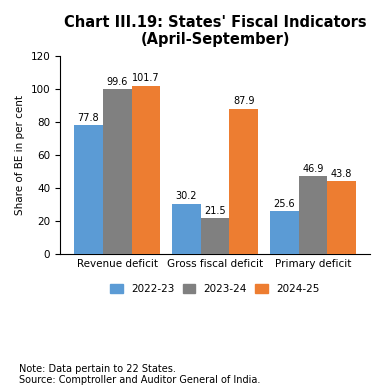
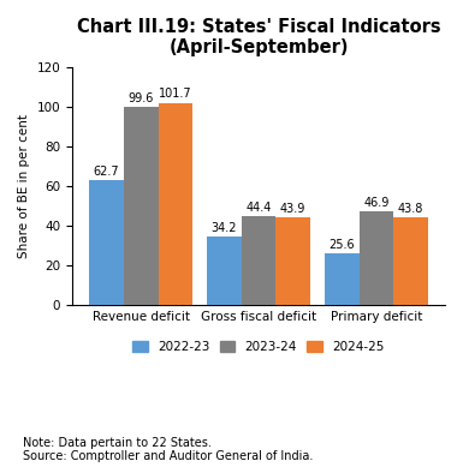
2022-23/Revenue deficit: 77.8 -> 62.7
2022-23/Gross fiscal deficit: 30.2 -> 34.2
2023-24/Gross fiscal deficit: 21.5 -> 44.4
2024-25/Gross fiscal deficit: 87.9 -> 43.9
